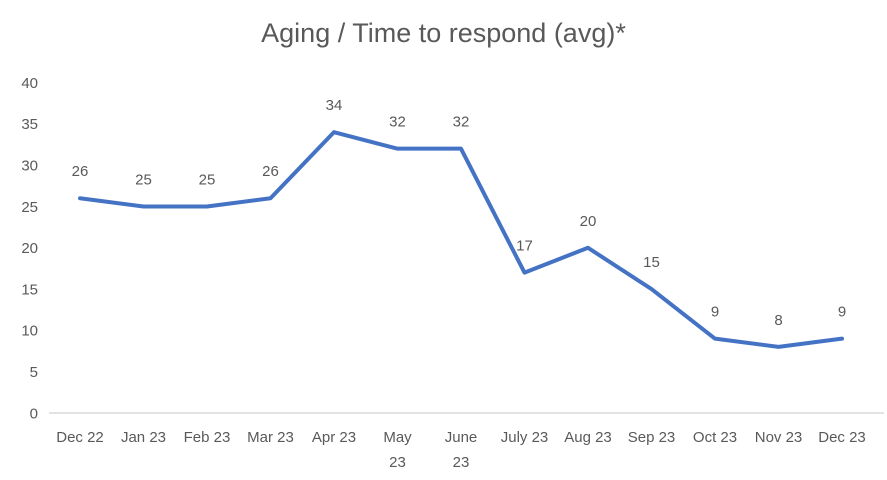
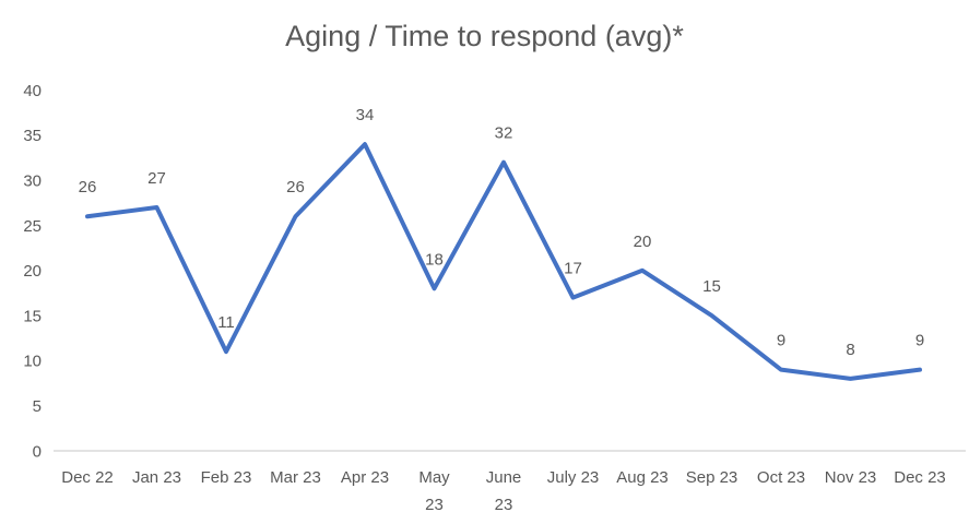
Jan 23: 25 -> 27
Feb 23: 25 -> 11
May 23: 32 -> 18
